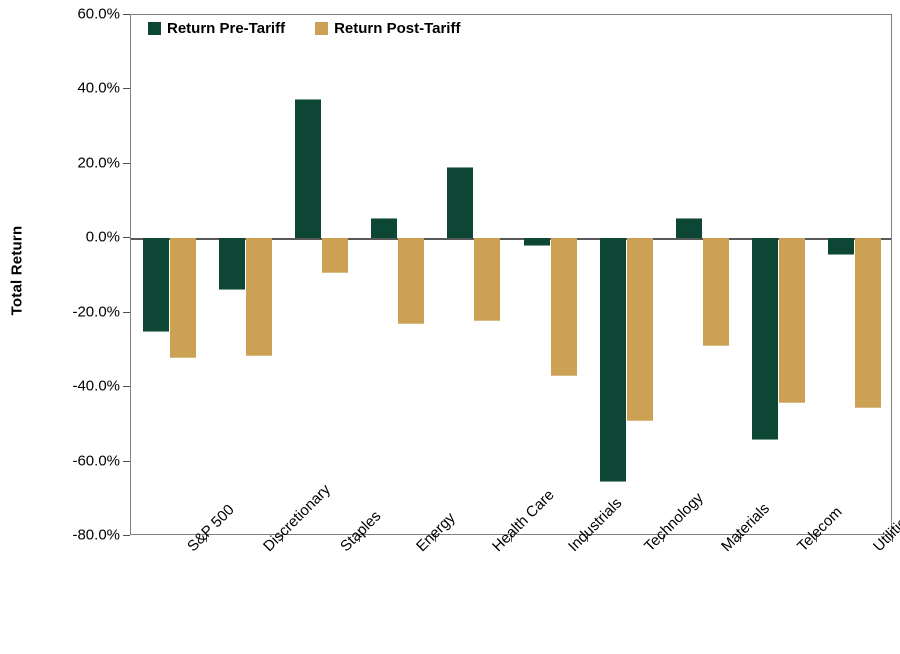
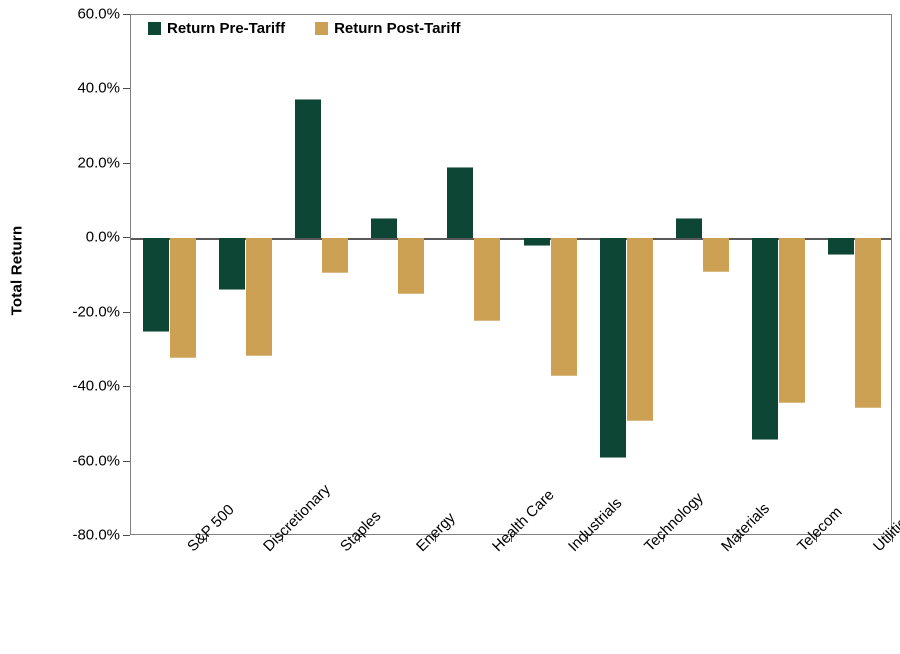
Return Post-Tariff/Energy: -23% -> -15%
Return Pre-Tariff/Technology: -65% -> -59%
Return Post-Tariff/Materials: -29% -> -9%
